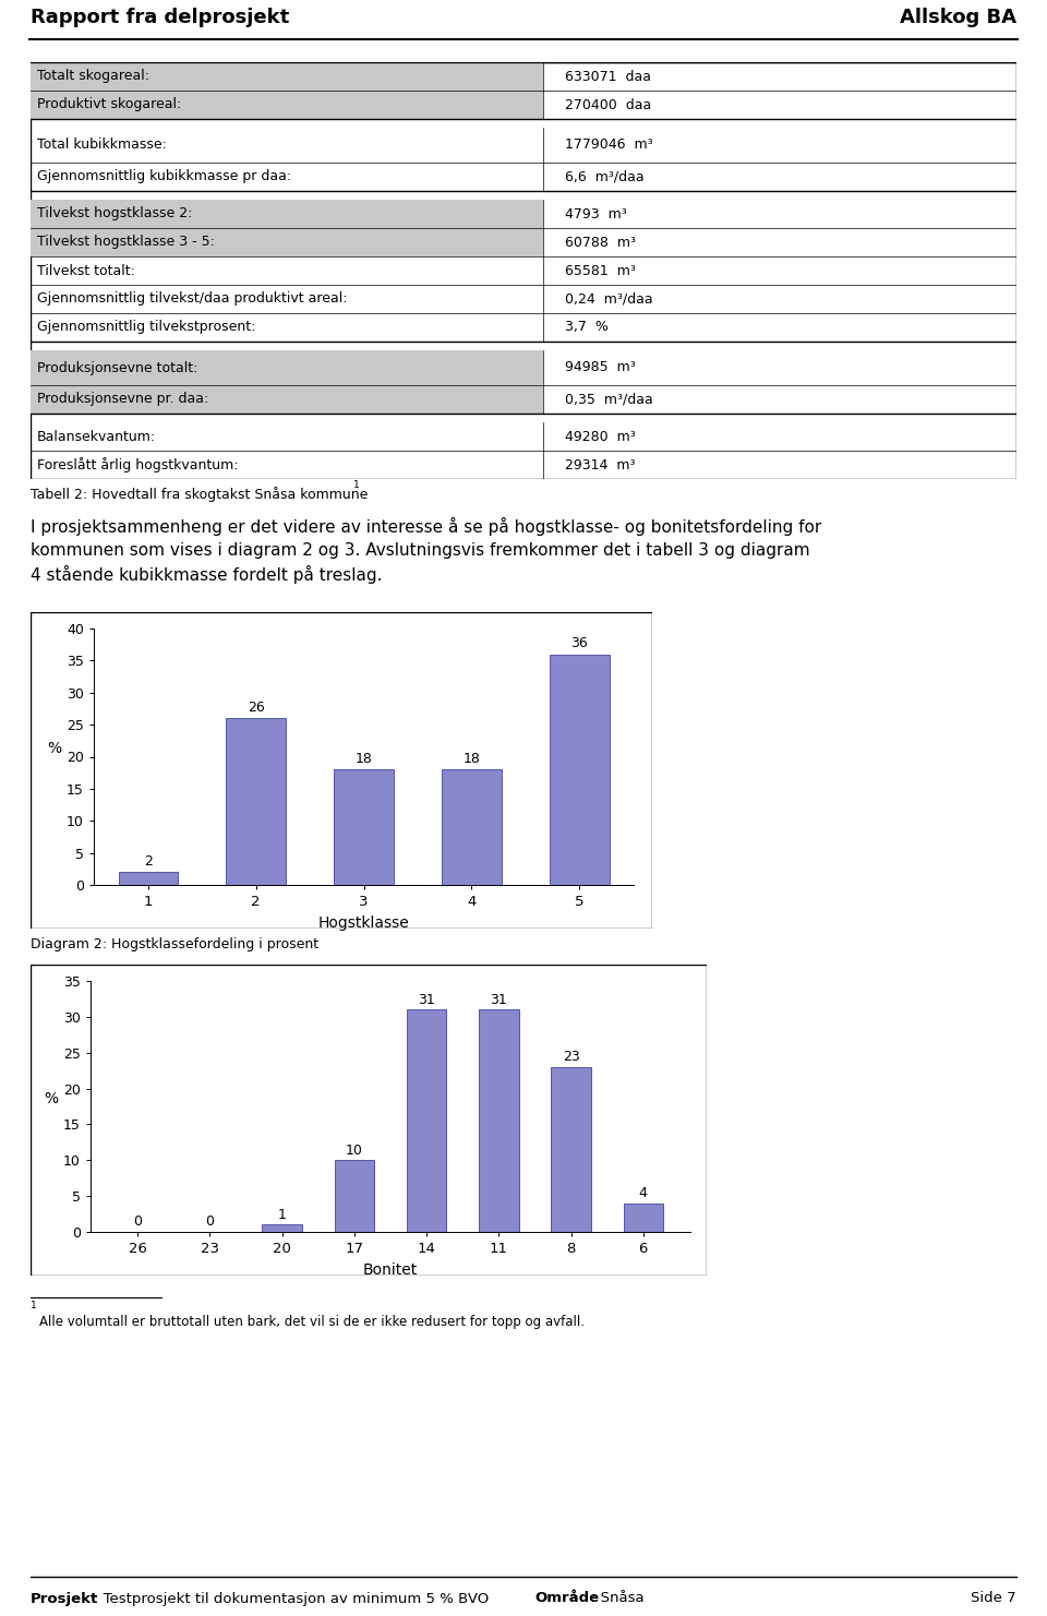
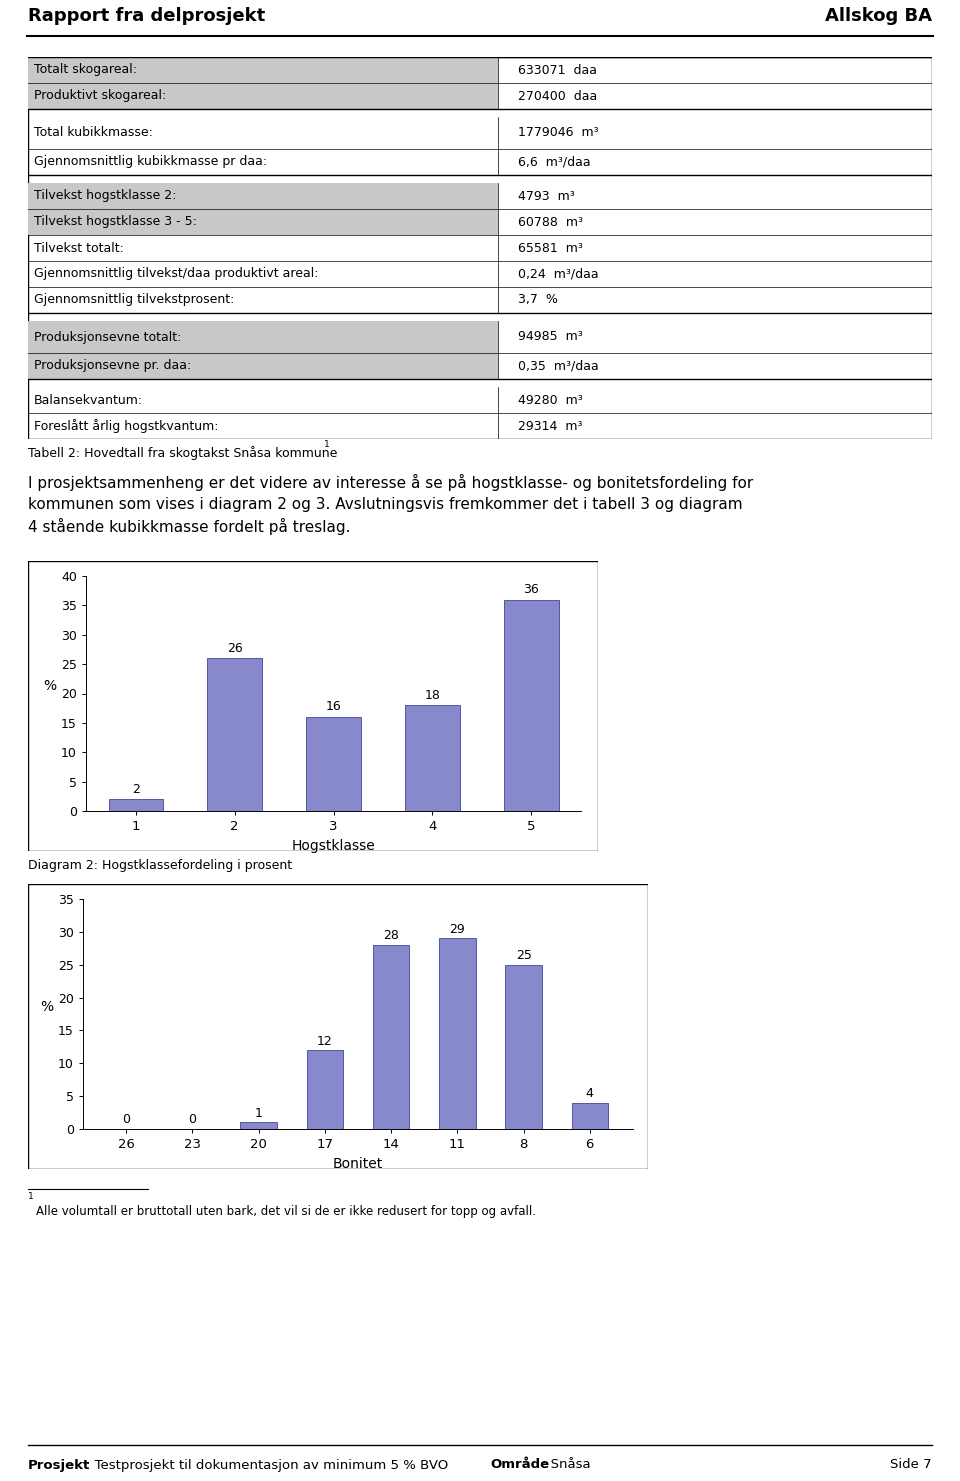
3: 18 -> 16
17: 10 -> 12
14: 31 -> 28
11: 31 -> 29
8: 23 -> 25
